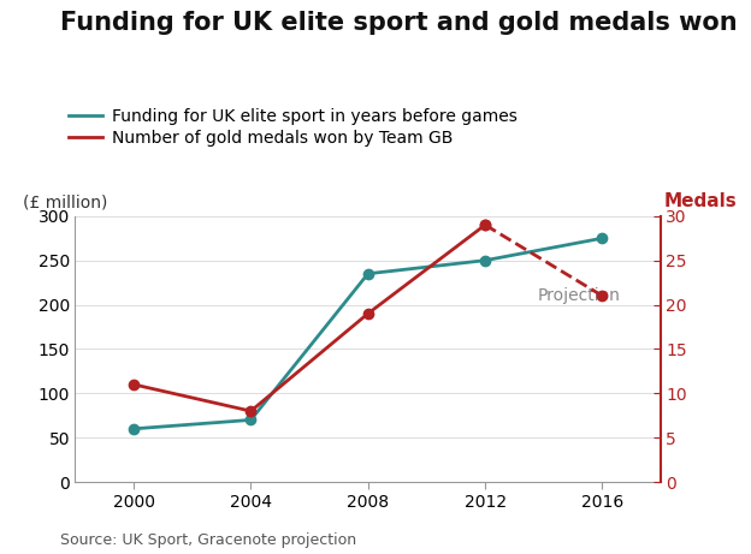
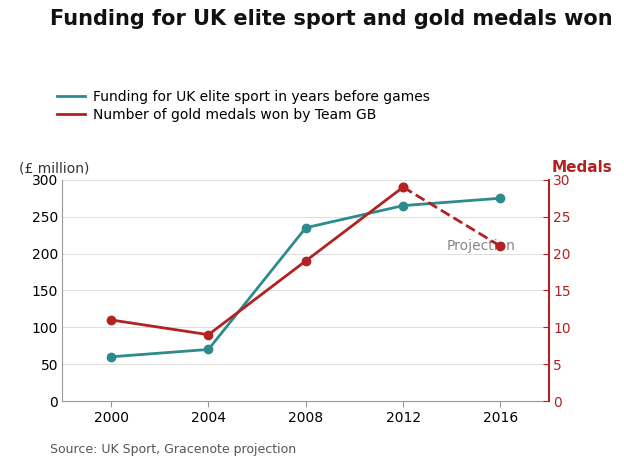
Number of gold medals won by Team GB/2004: 8 -> 9
Funding for UK elite sport in years before games/2012: 250 -> 265
